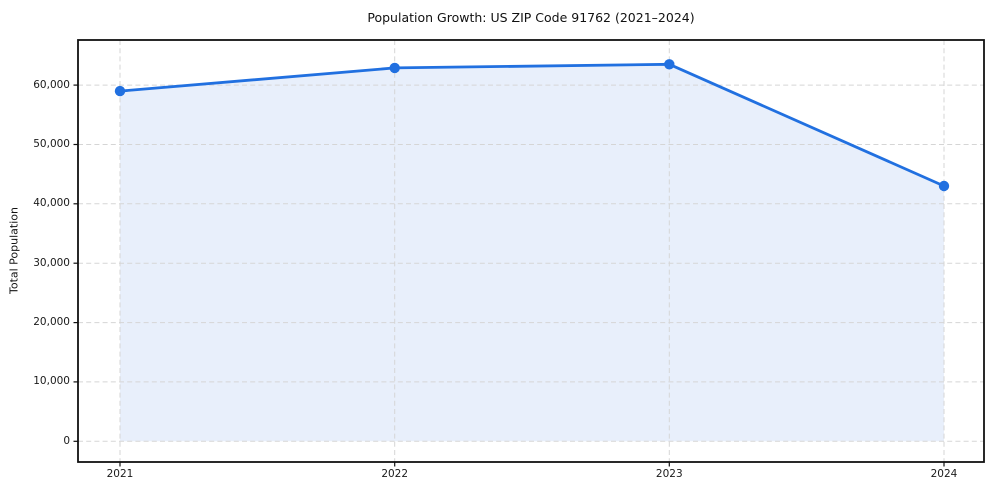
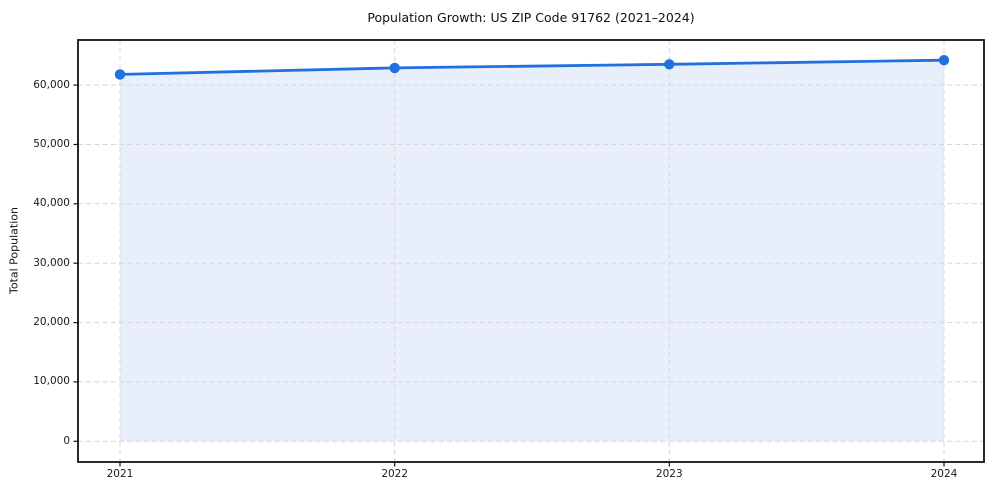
2021: 59000 -> 62000
2024: 43000 -> 64000
